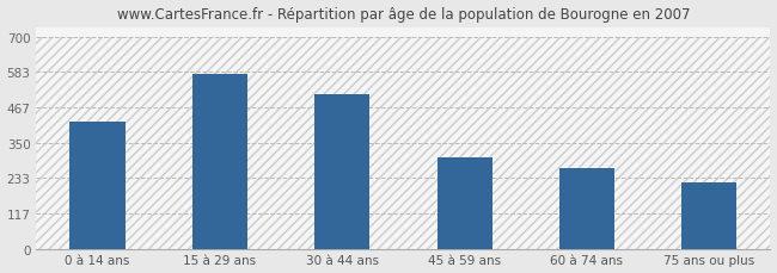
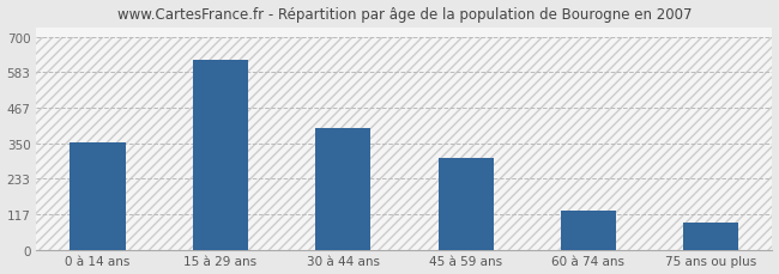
0 à 14 ans: 420 -> 352
15 à 29 ans: 575 -> 622
30 à 44 ans: 510 -> 400
60 à 74 ans: 265 -> 130
75 ans ou plus: 220 -> 87
